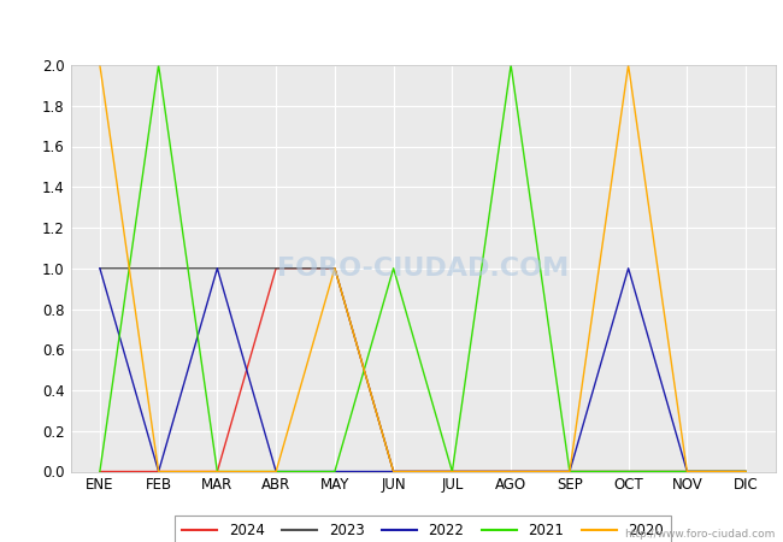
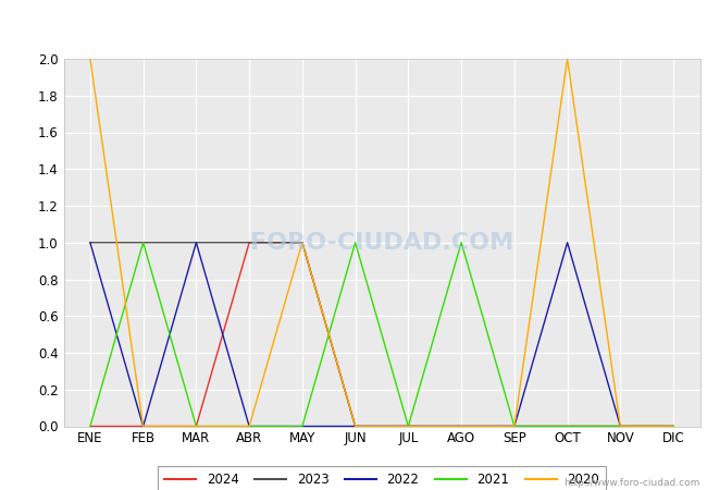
2021/FEB: 2 -> 1
2021/AGO: 2 -> 1
